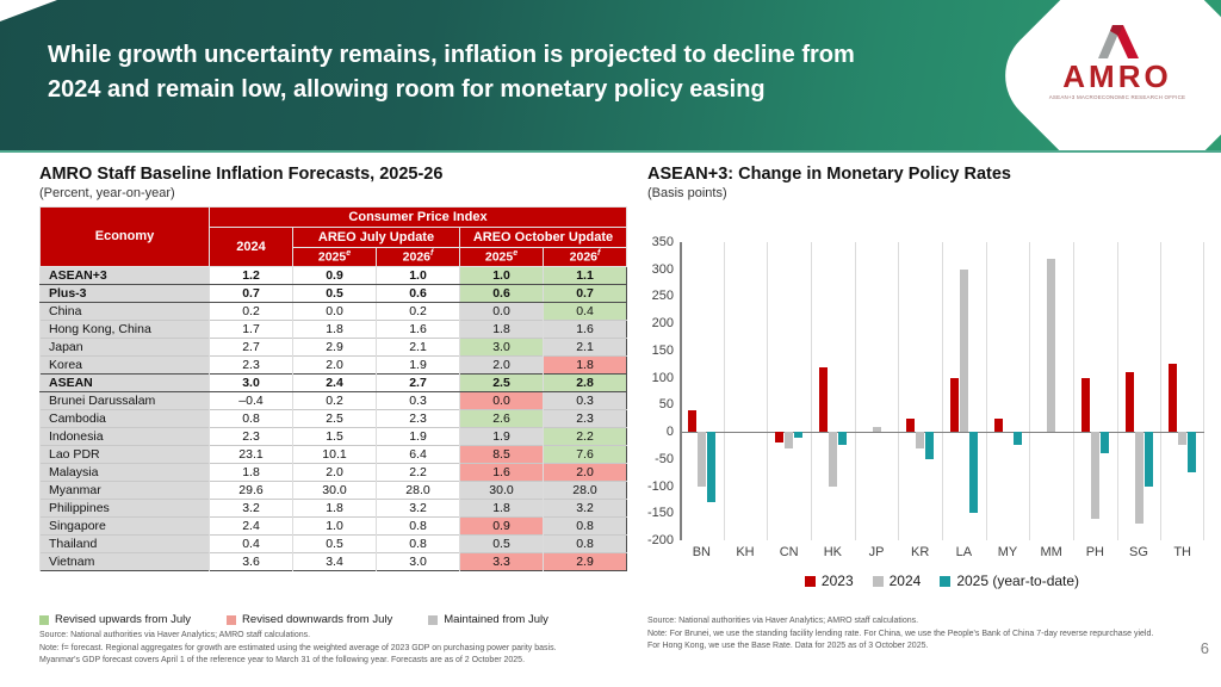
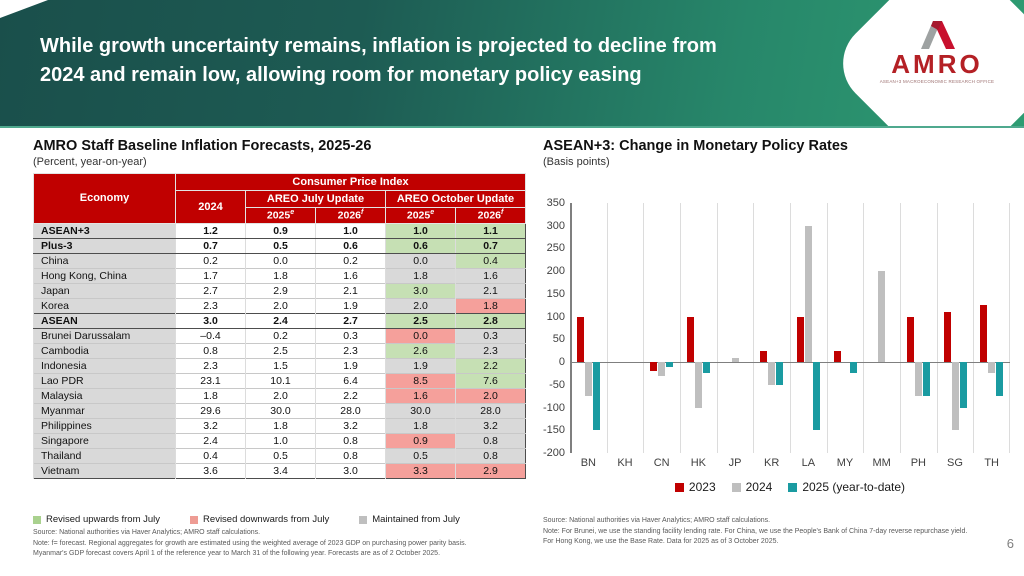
2023/BN: 40 -> 100
2024/BN: -100 -> -80
2025 (year-to-date)/BN: -130 -> -150
2023/HK: 120 -> 100
2024/KR: -30 -> -50
2024/MM: 320 -> 200
2024/PH: -160 -> -80
2025 (year-to-date)/PH: -40 -> -80
2024/SG: -170 -> -150
